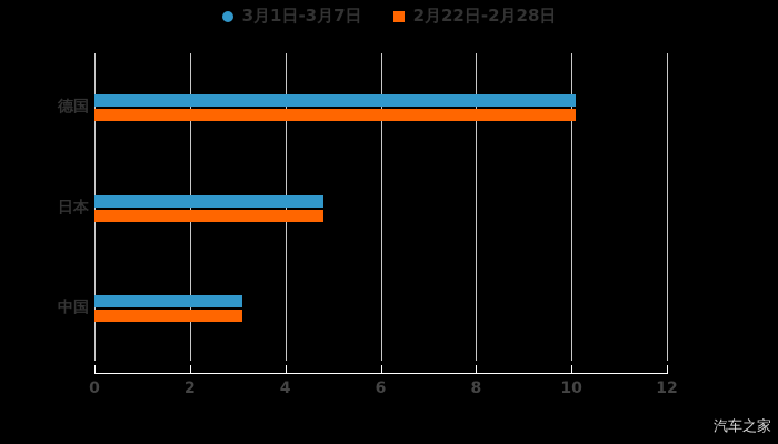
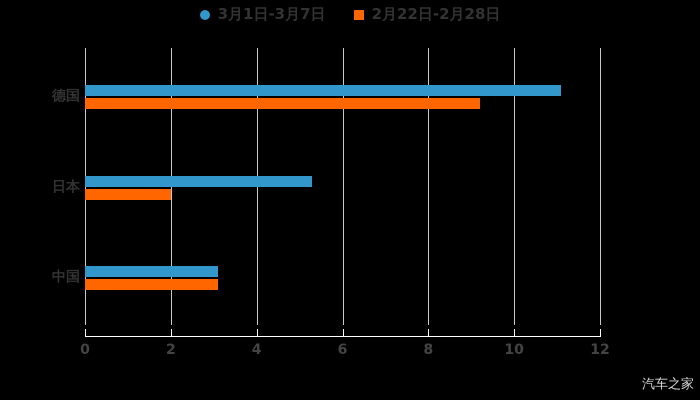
3月1日-3月7日/德国: 10.1 -> 11.1
2月22日-2月28日/德国: 10.1 -> 9.2
3月1日-3月7日/日本: 4.8 -> 5.3
2月22日-2月28日/日本: 4.8 -> 2.0
